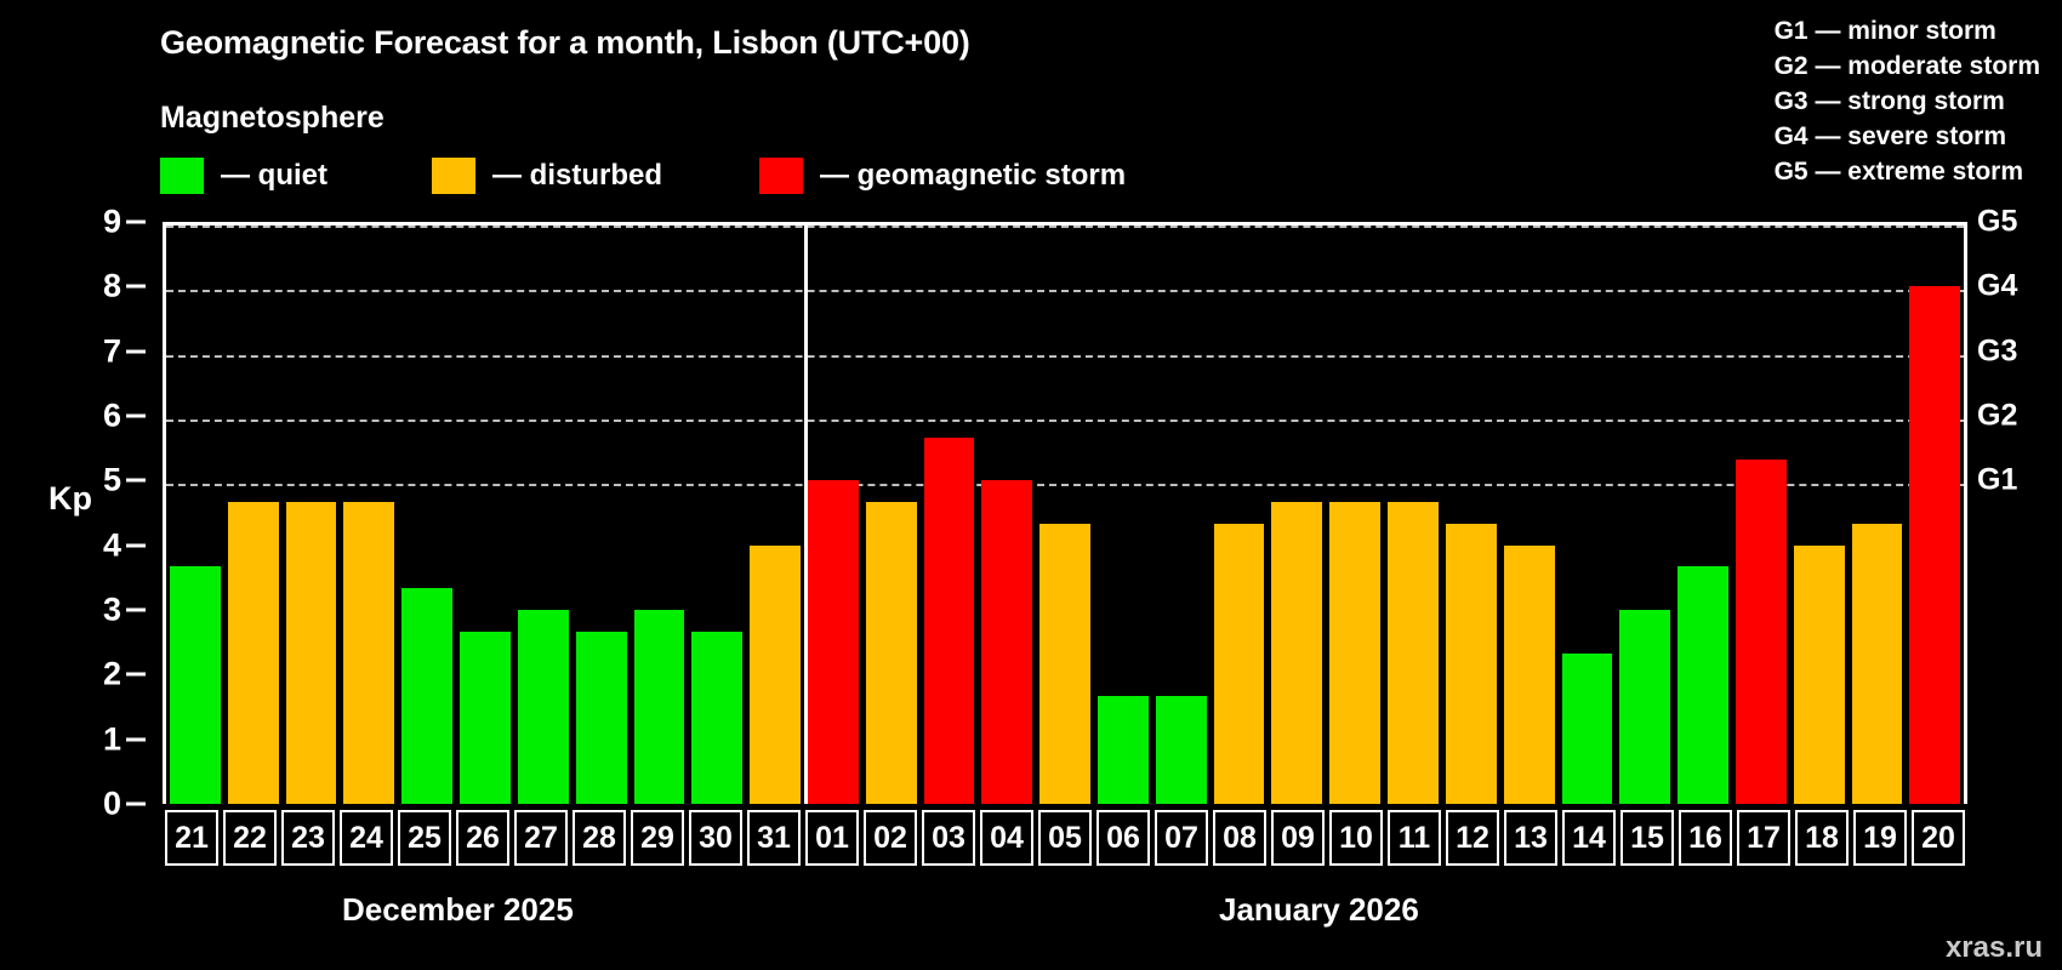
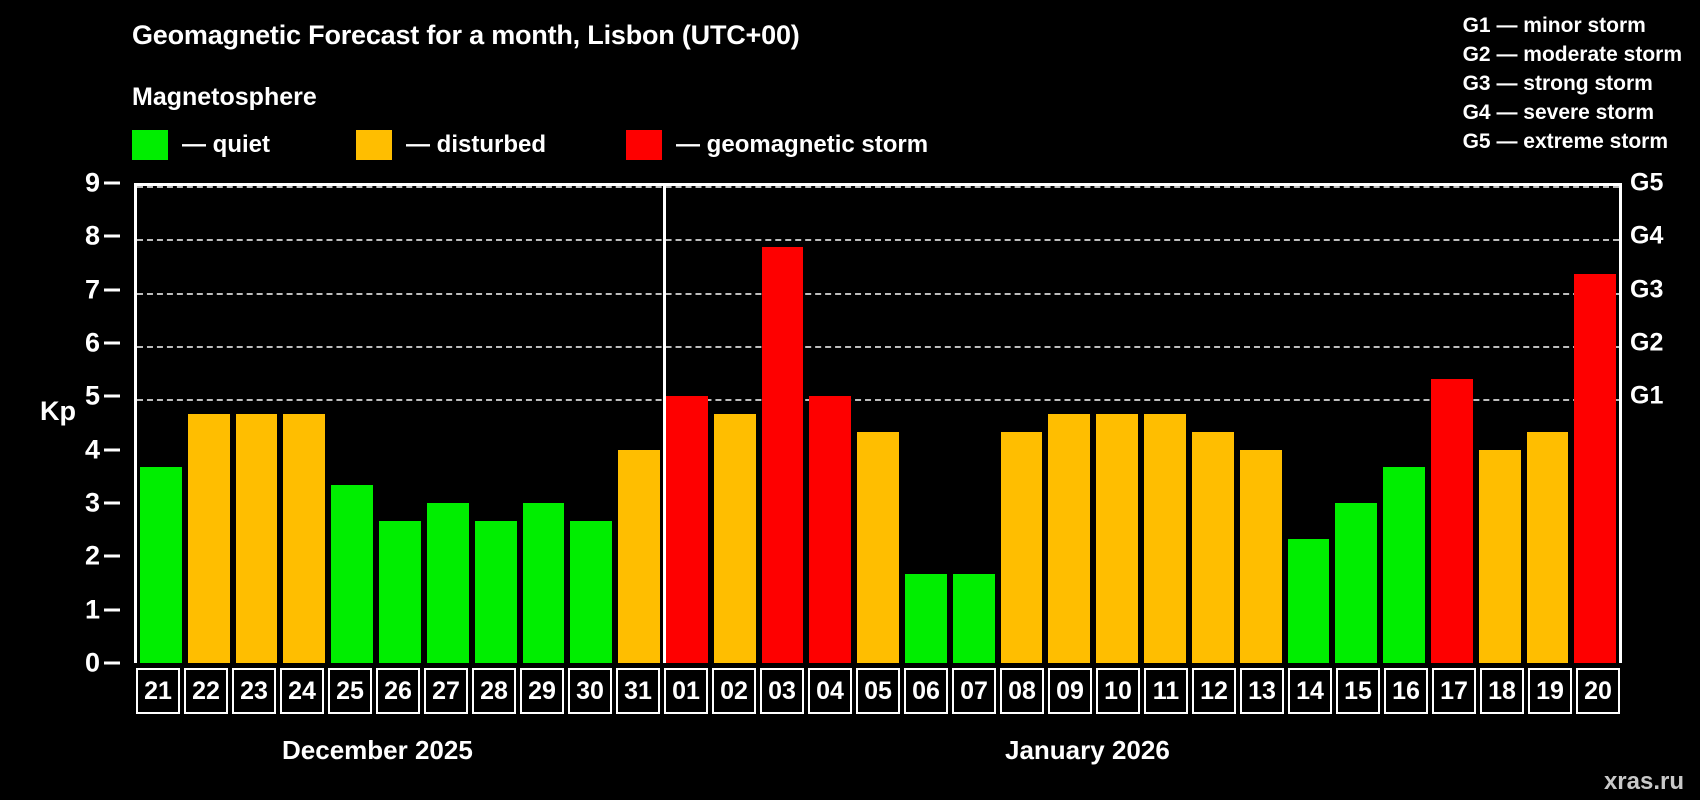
03: 5.7 -> 7.8
20: 8.0 -> 7.3
